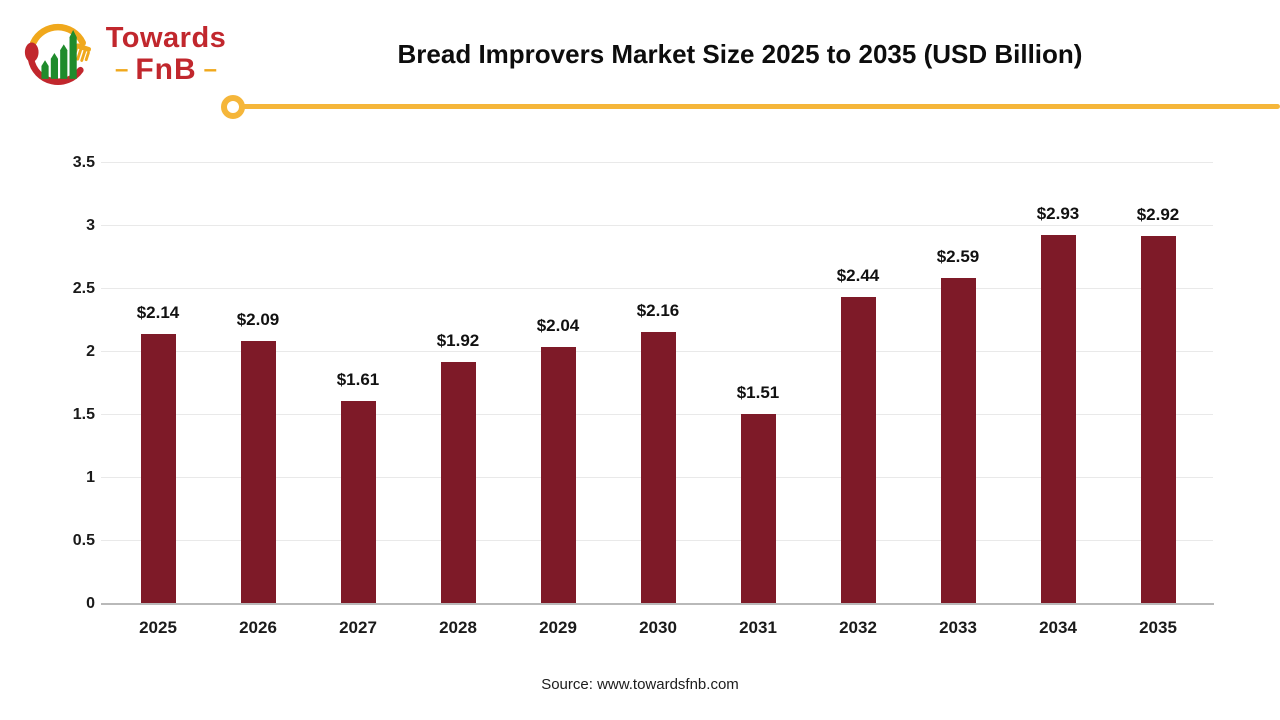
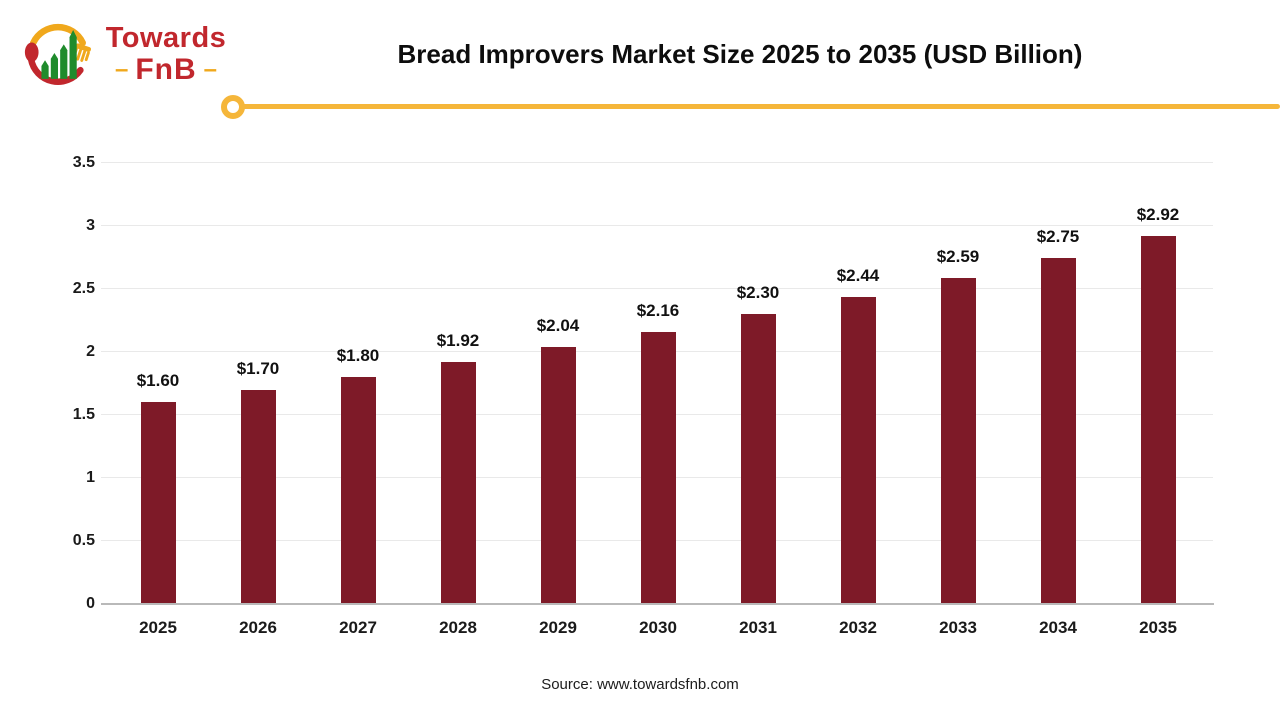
2025: $2.14 -> $1.60
2026: $2.09 -> $1.70
2027: $1.61 -> $1.80
2031: $1.51 -> $2.30
2034: $2.93 -> $2.75
